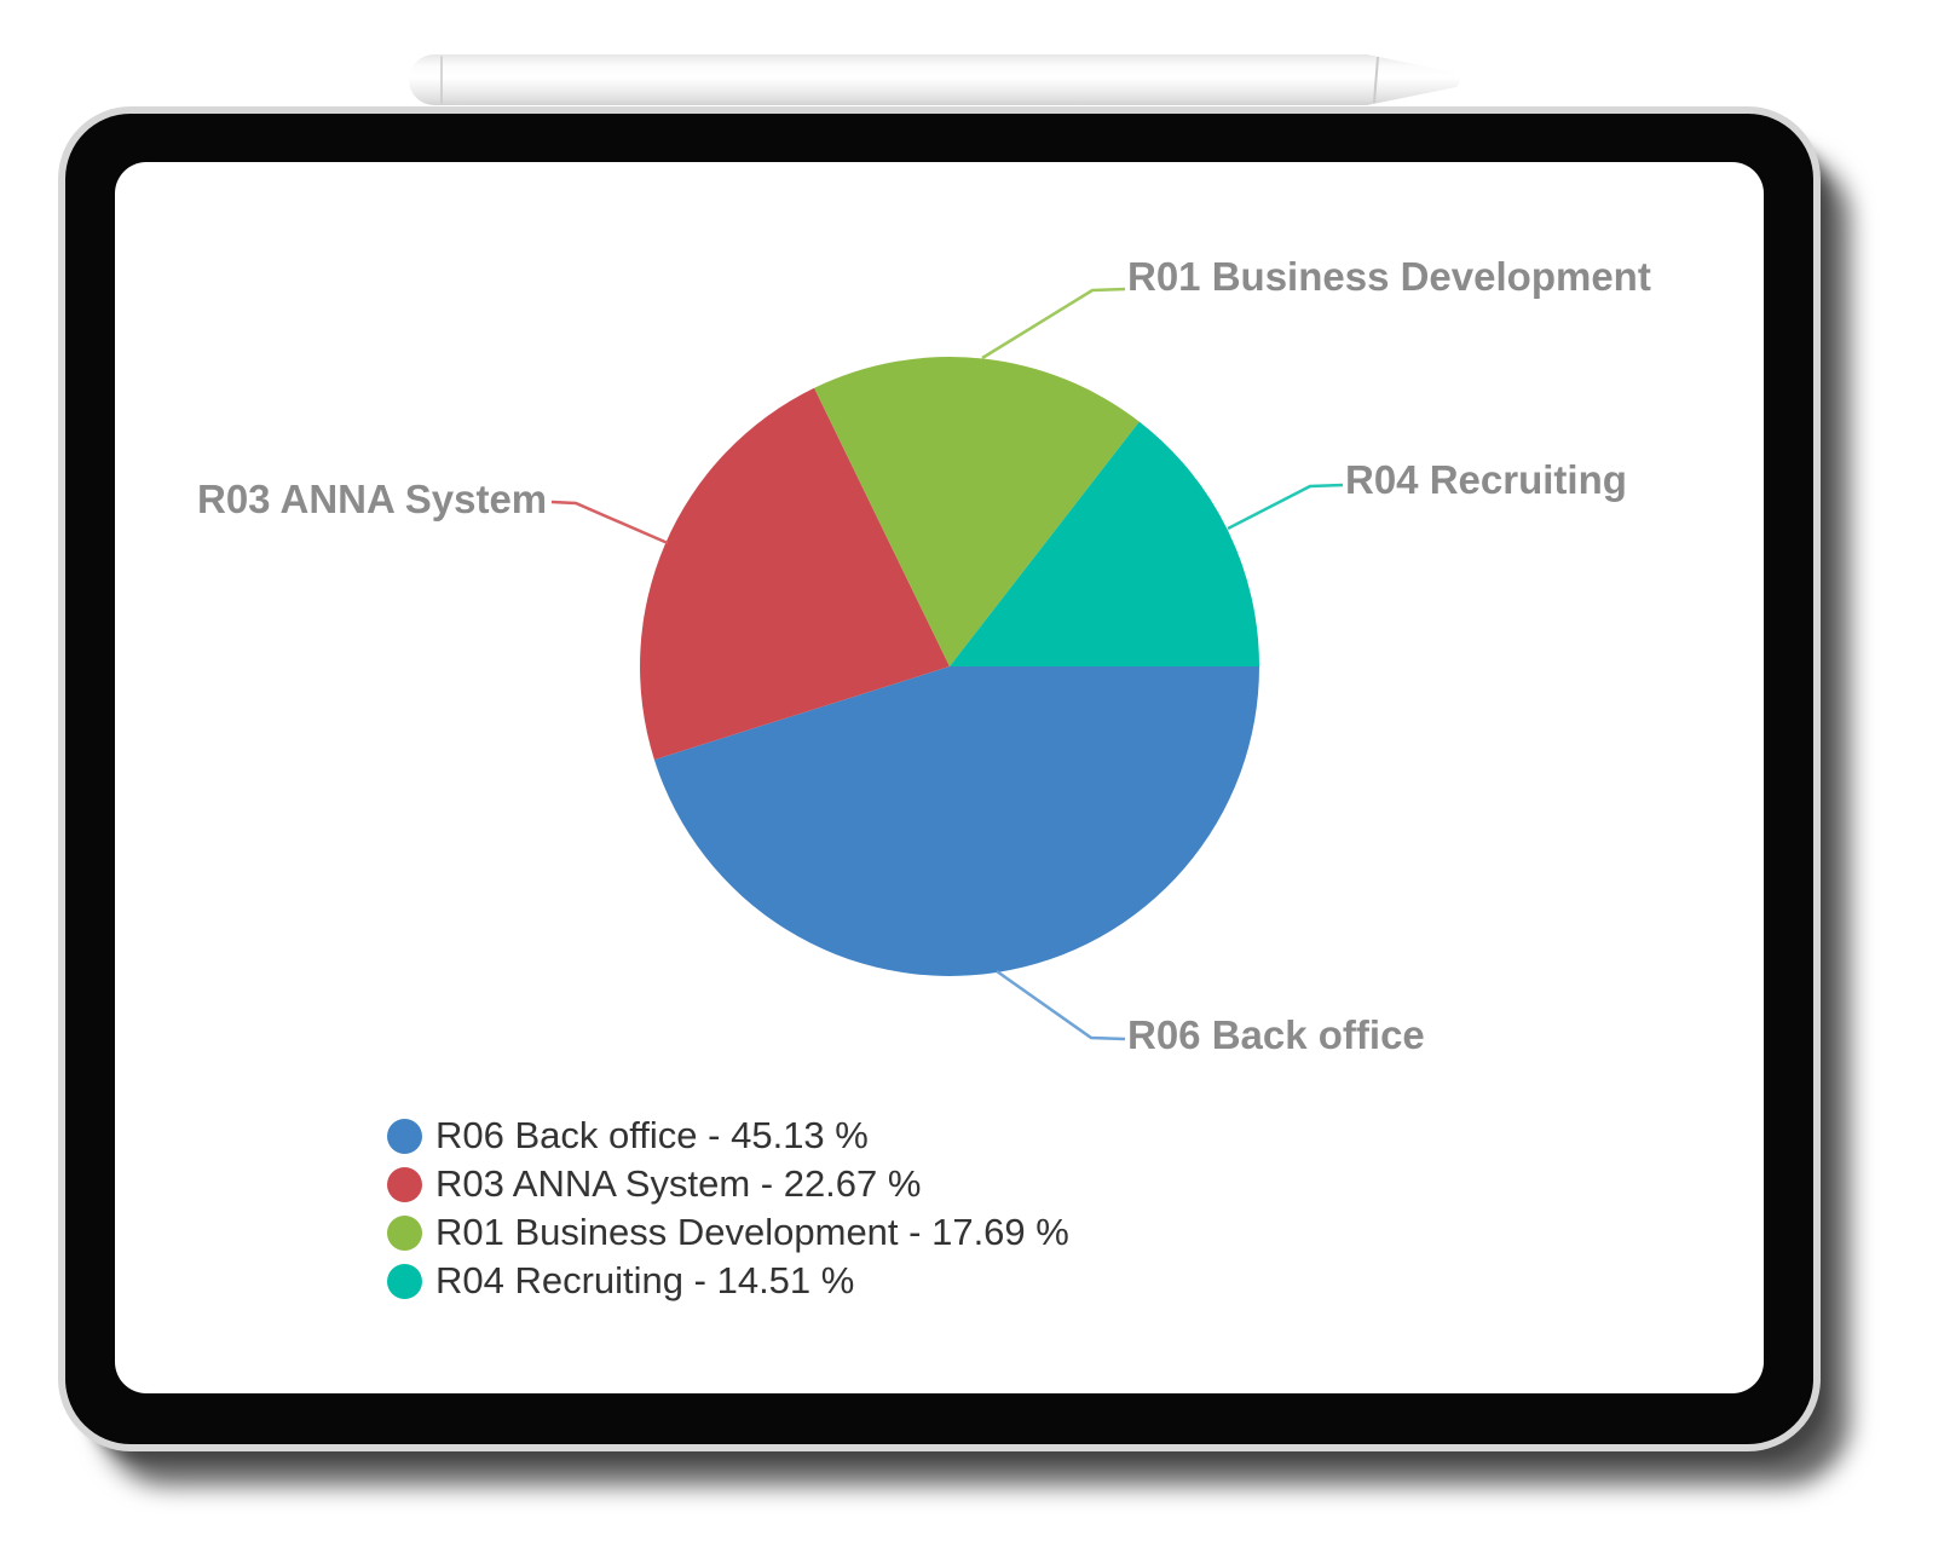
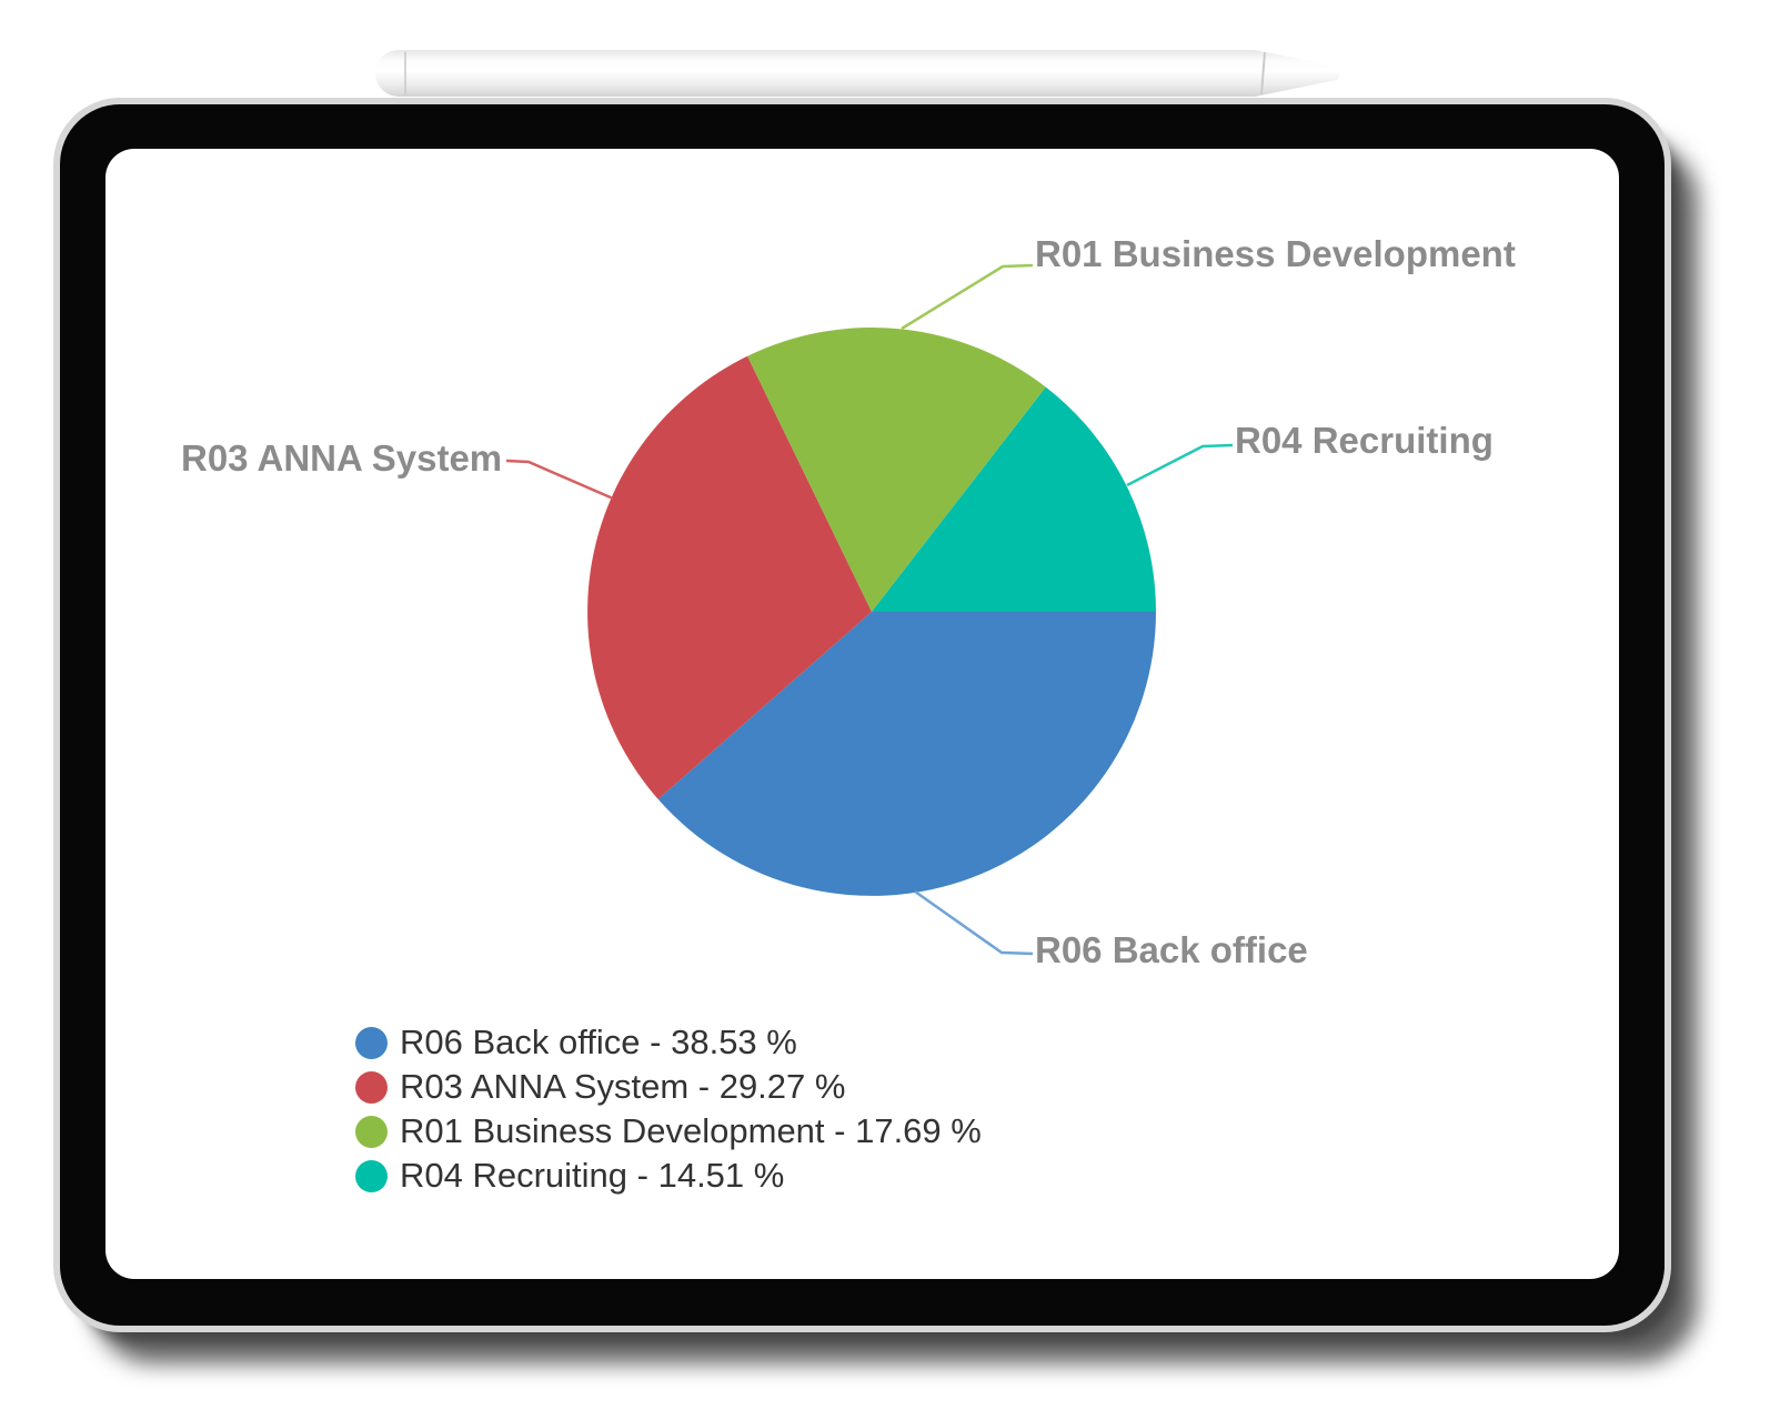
R06 Back office: 45.13 -> 38.53
R03 ANNA System: 22.67 -> 29.27
